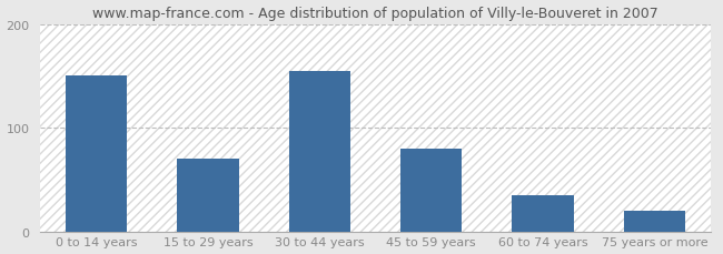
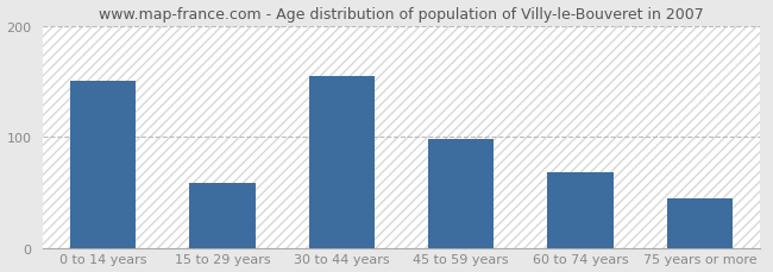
15 to 29 years: 70 -> 58
45 to 59 years: 80 -> 98
60 to 74 years: 35 -> 68
75 years or more: 20 -> 44
